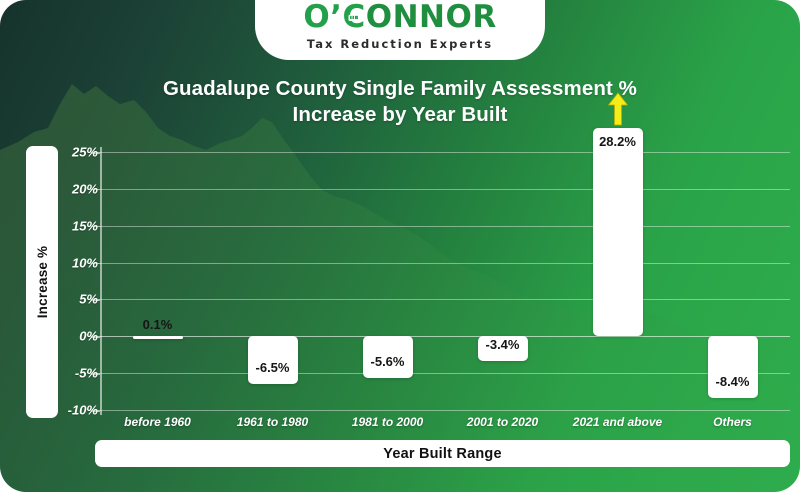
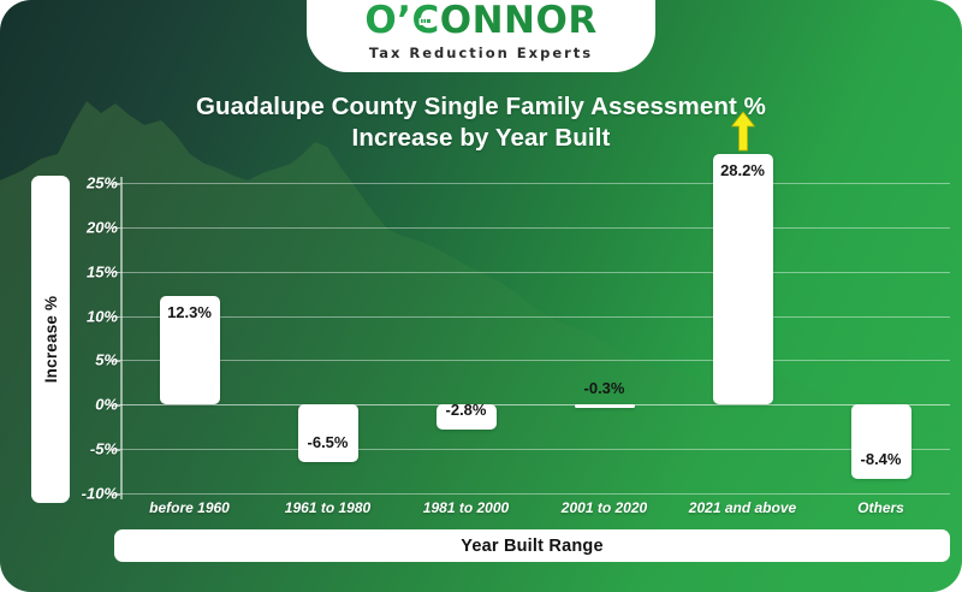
before 1960: 0.1% -> 12.3%
1981 to 2000: -5.6% -> -2.8%
2001 to 2020: -3.4% -> -0.3%
